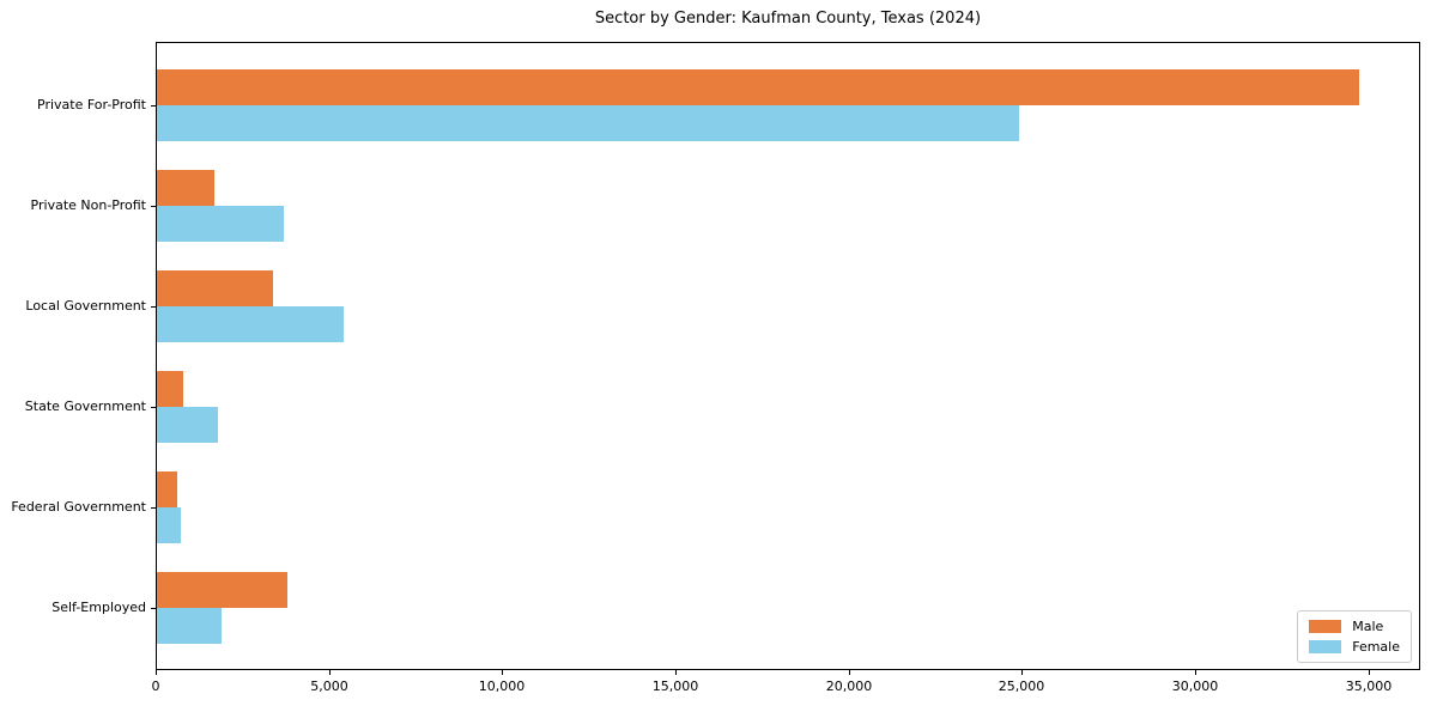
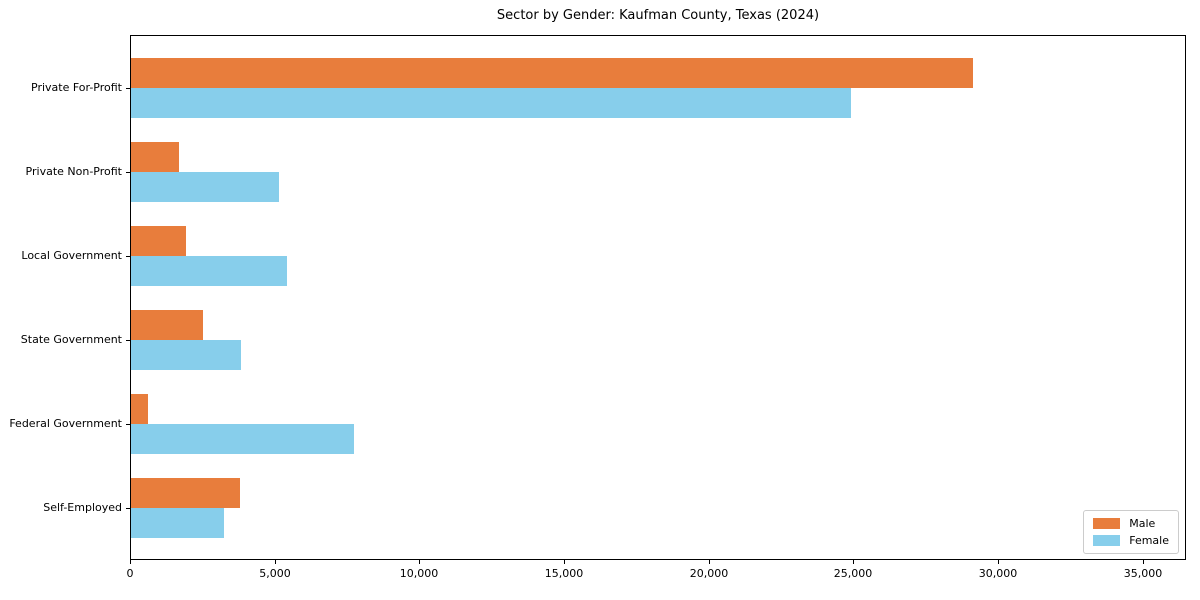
Male/Private For-Profit: 34700 -> 29100
Female/Private Non-Profit: 3600 -> 5100
Male/Local Government: 3400 -> 1900
Male/State Government: 800 -> 2500
Female/State Government: 1800 -> 3800
Female/Federal Government: 700 -> 7700
Female/Self-Employed: 1900 -> 3200
